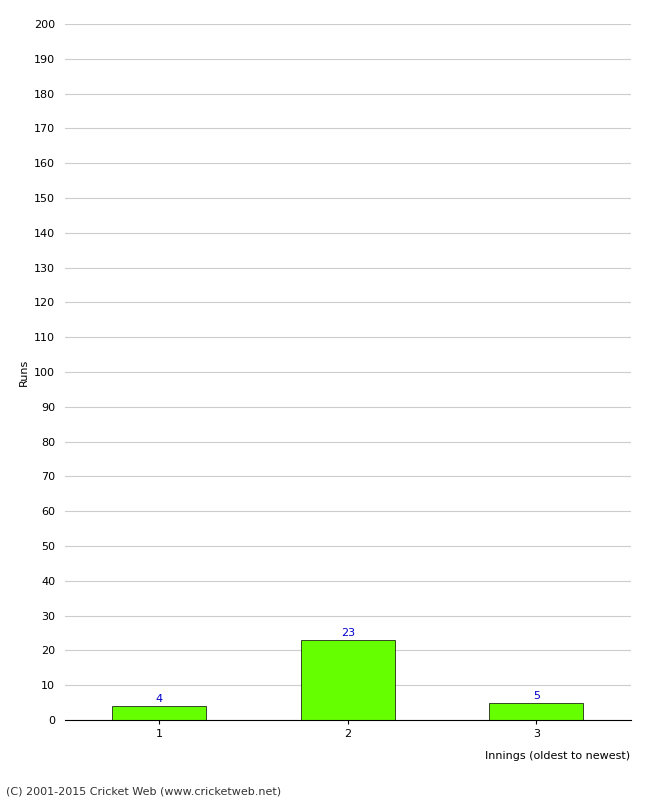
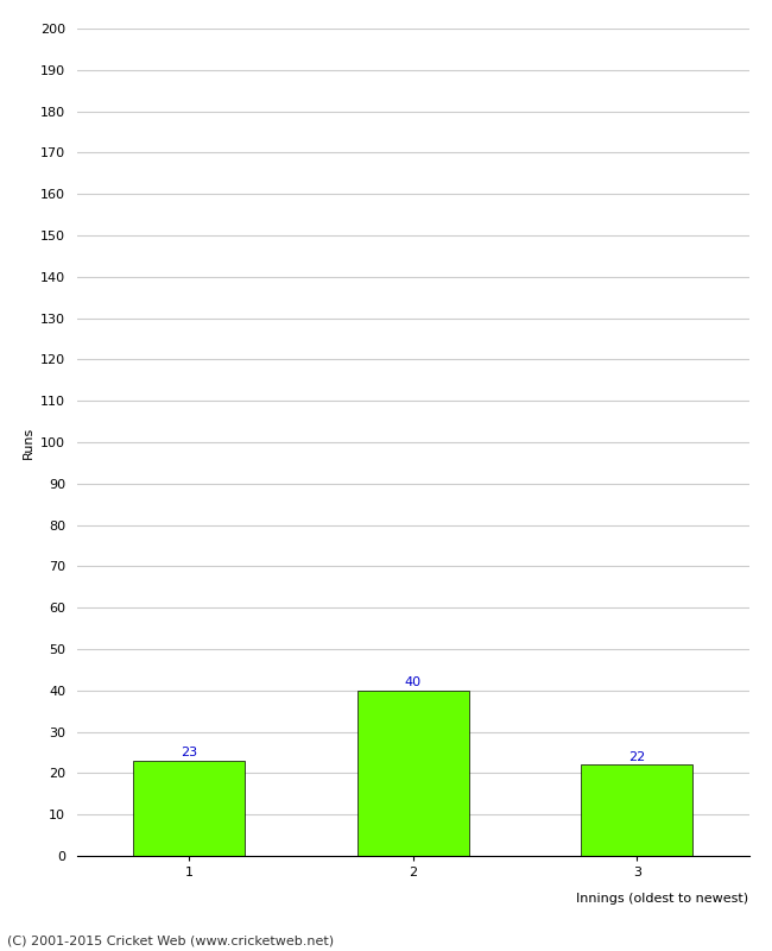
1: 4 -> 23
2: 23 -> 40
3: 5 -> 22
